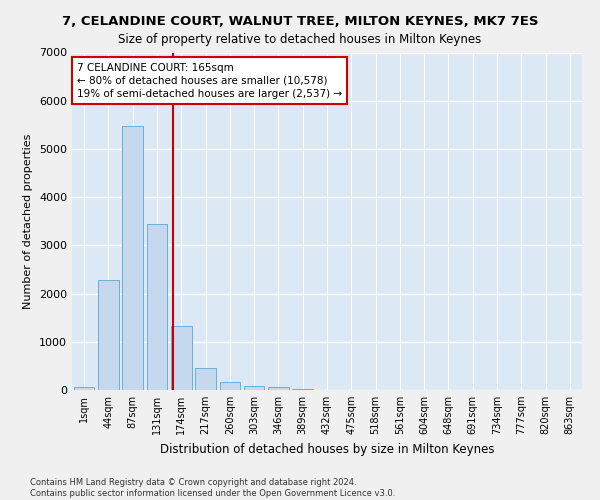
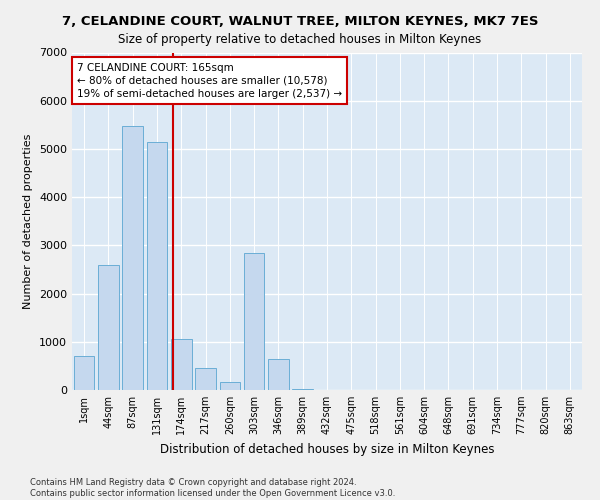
1sqm: 70 -> 700
44sqm: 2280 -> 2600
131sqm: 3450 -> 5150
174sqm: 1320 -> 1050
303sqm: 90 -> 2850
346sqm: 60 -> 650
